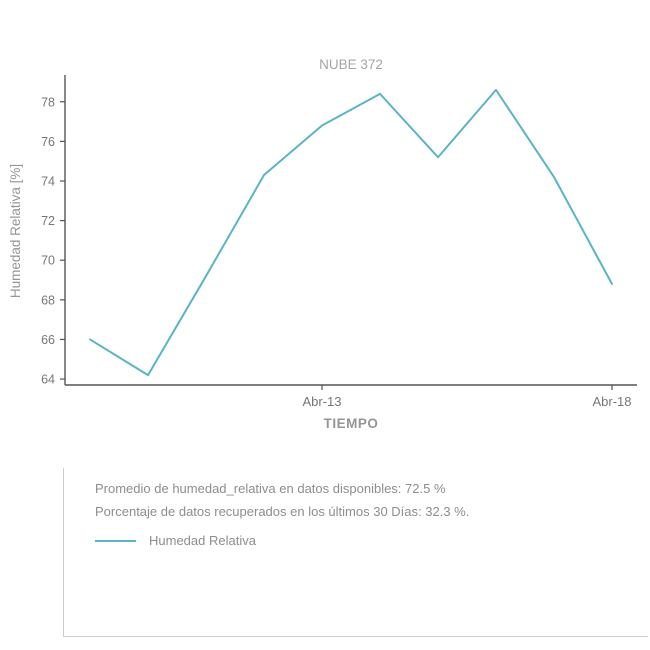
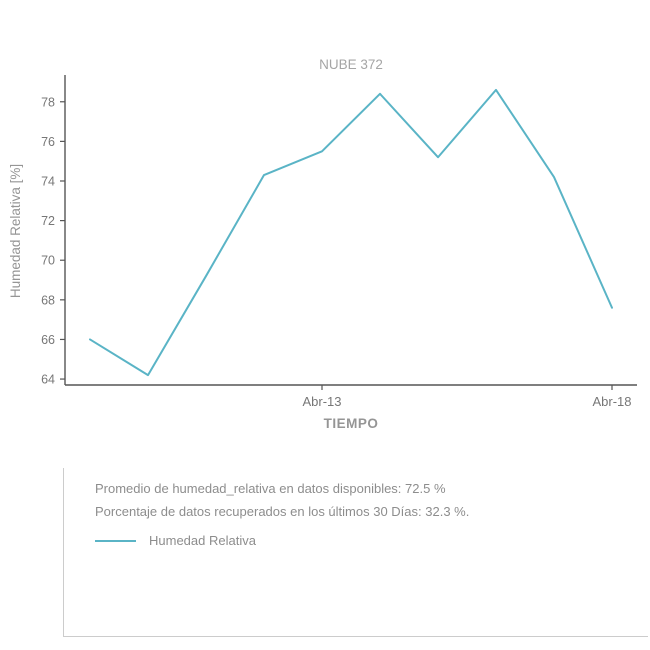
Abr-13: 76.8 -> 75.5
Abr-18: 68.8 -> 67.6
